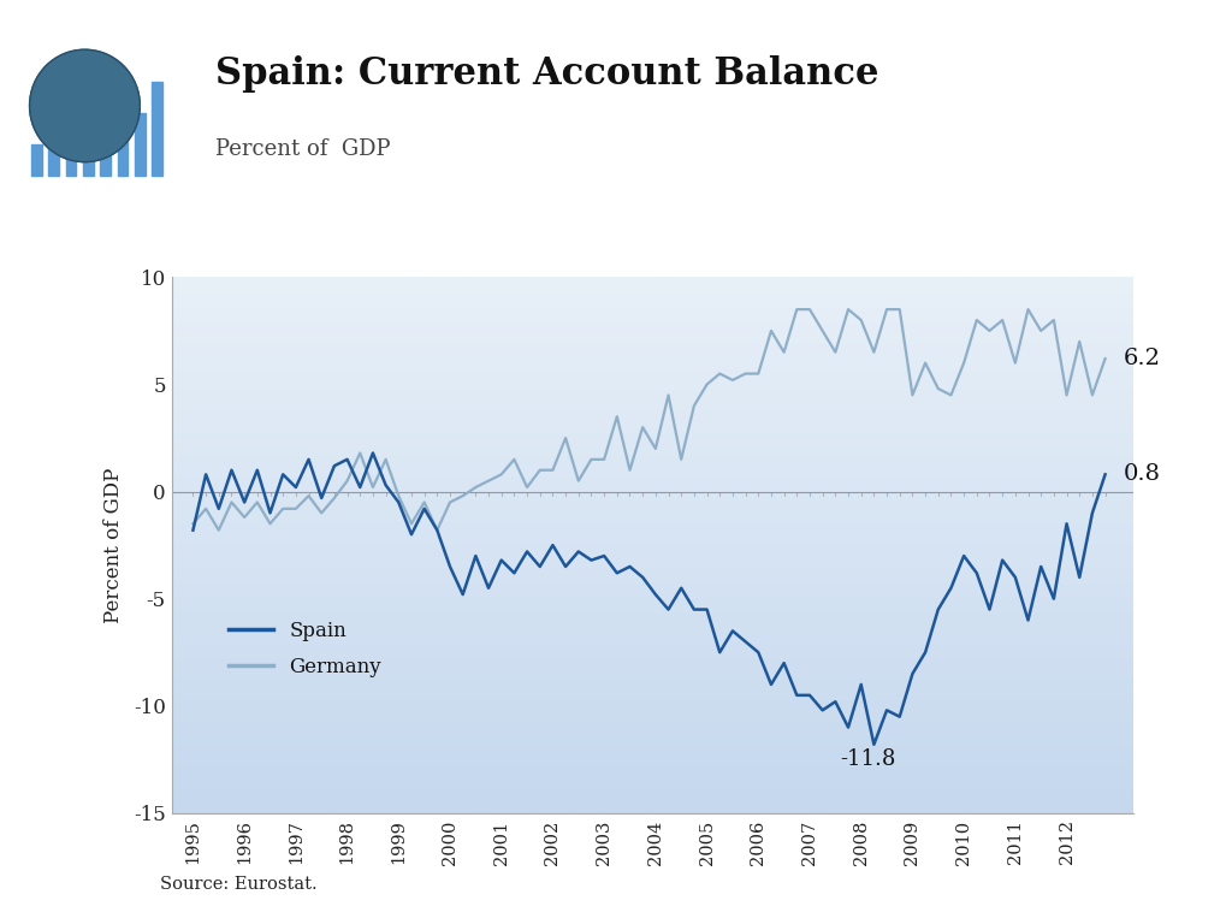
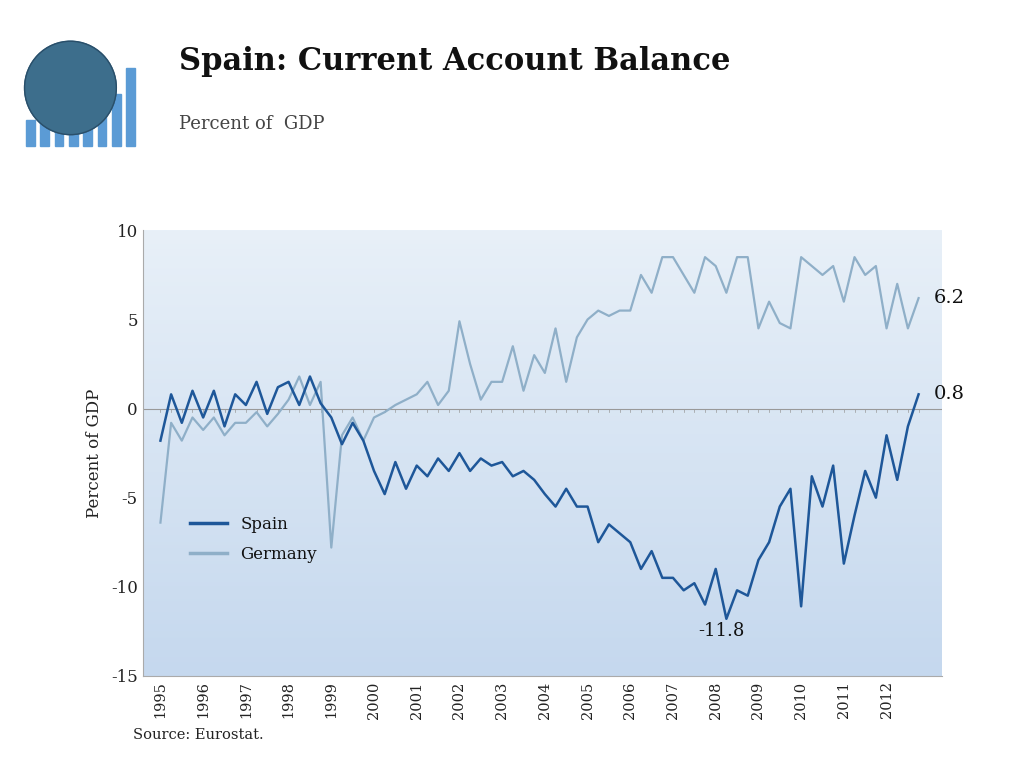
Germany/1995: -1.5 -> -6.4
Germany/1999: -0.2 -> -7.8
Germany/2002: 1.0 -> 4.9
Spain/2010: -3.0 -> -11.1
Germany/2010: 6.0 -> 8.5
Spain/2011: -4.0 -> -8.7
